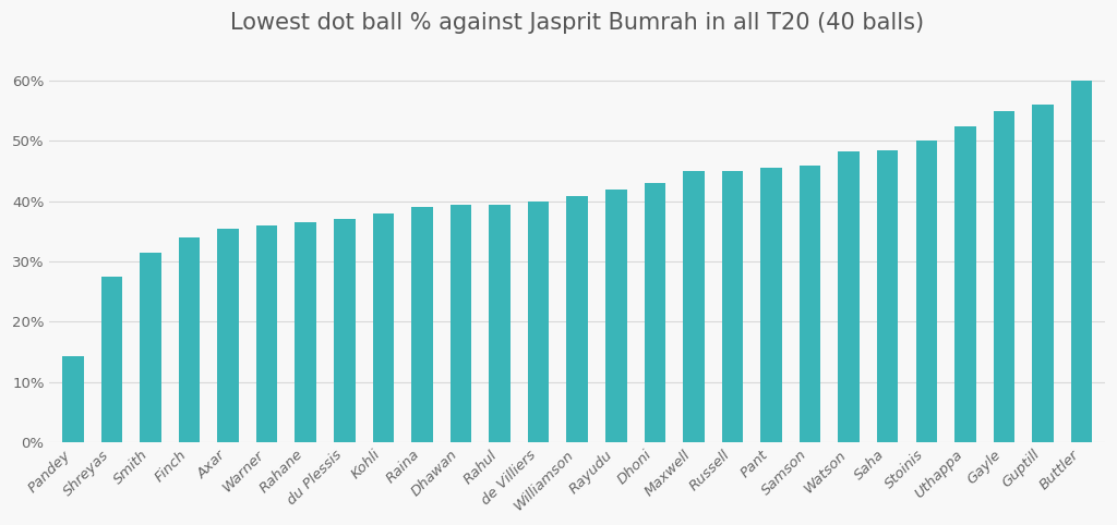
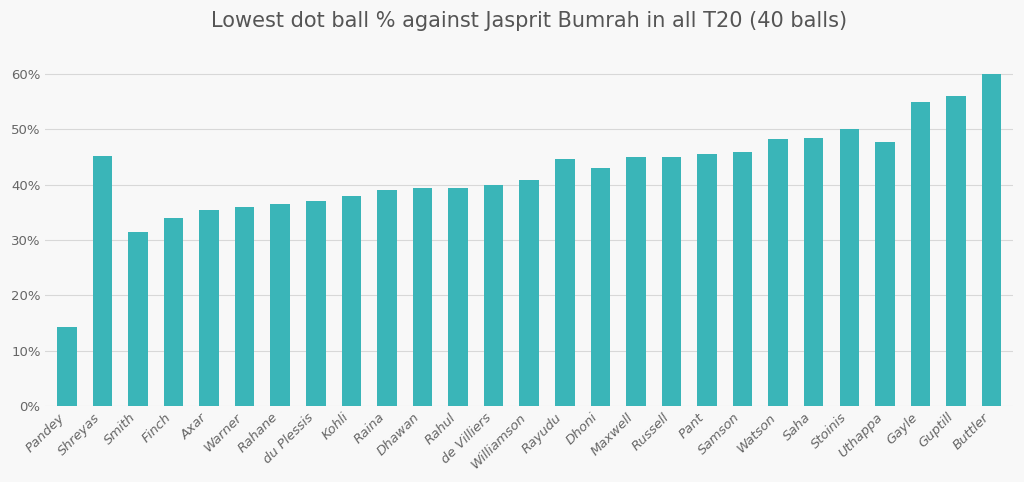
Shreyas: 27.5% -> 45.2%
Rayudu: 42.0% -> 44.6%
Uthappa: 52.5% -> 47.8%
